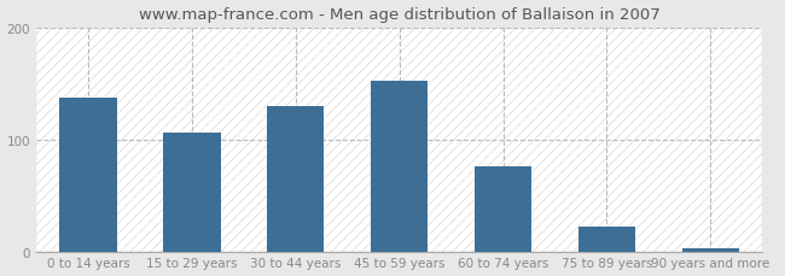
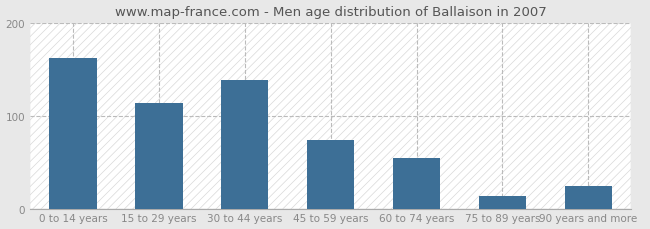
0 to 14 years: 137 -> 162
15 to 29 years: 106 -> 114
30 to 44 years: 130 -> 138
45 to 59 years: 152 -> 74
60 to 74 years: 76 -> 54
75 to 89 years: 22 -> 14
90 years and more: 3 -> 24
